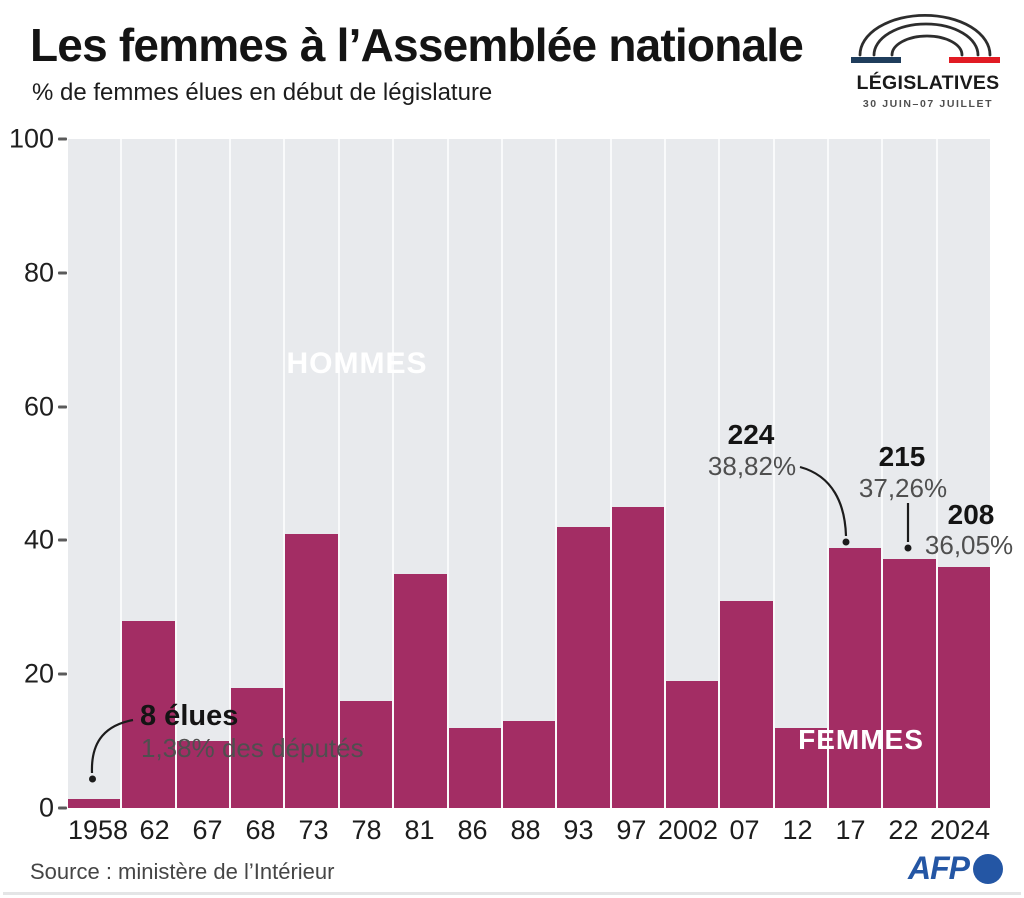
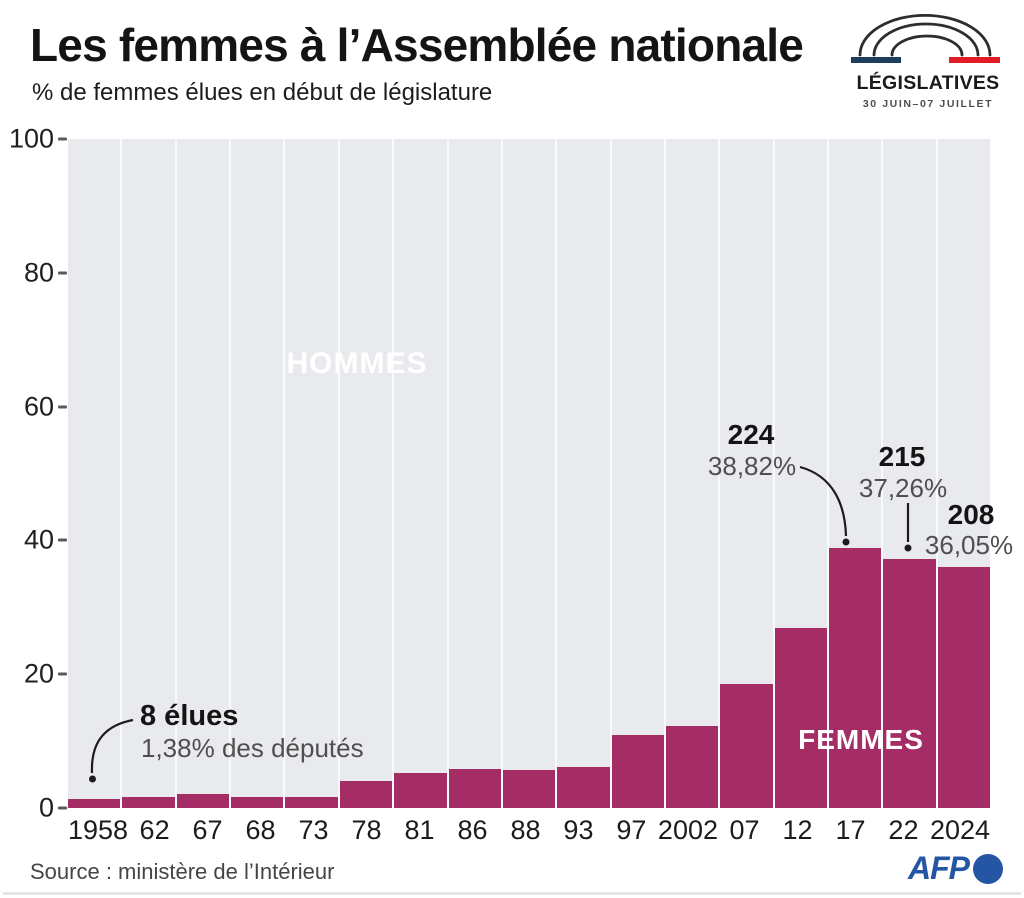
62: 28 -> 2
67: 10 -> 2
68: 18 -> 2
73: 41 -> 2
78: 16 -> 4
81: 35 -> 5
86: 12 -> 6
88: 13 -> 6
93: 42 -> 6
97: 45 -> 11
2002: 19 -> 12
07: 31 -> 19
12: 12 -> 27
